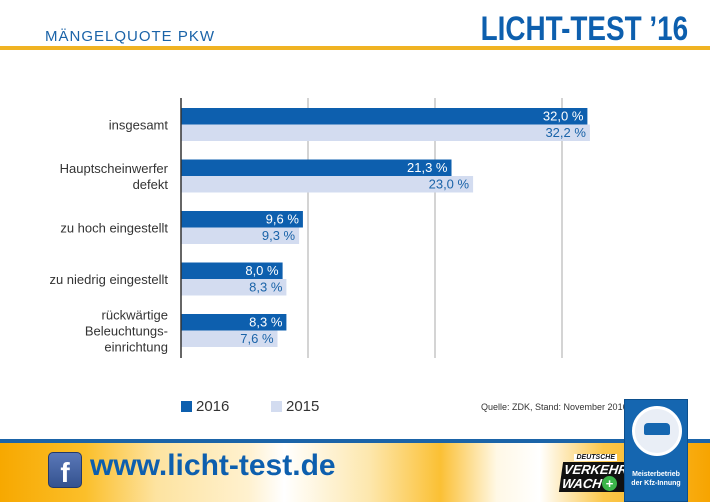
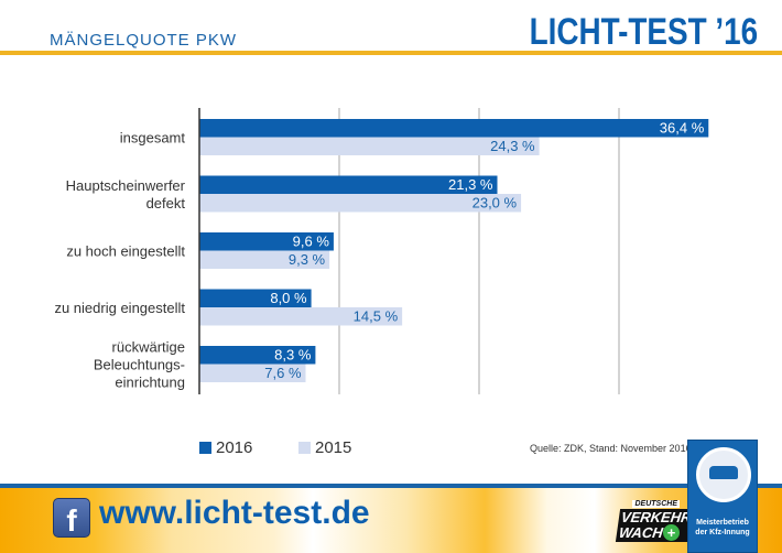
2016/insgesamt: 32,0 -> 36,4
2015/insgesamt: 32,2 -> 24,3
2015/zu niedrig eingestellt: 8,3 -> 14,5
